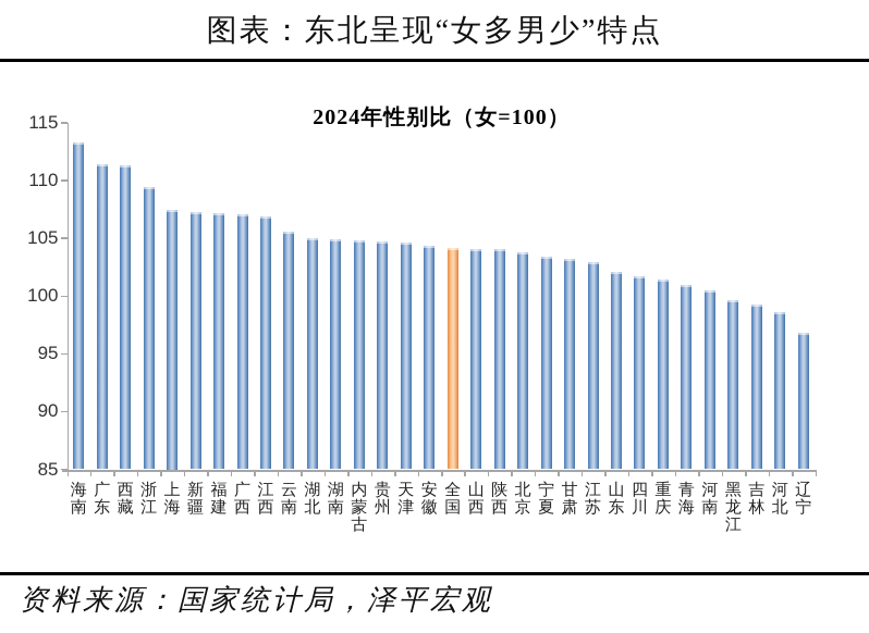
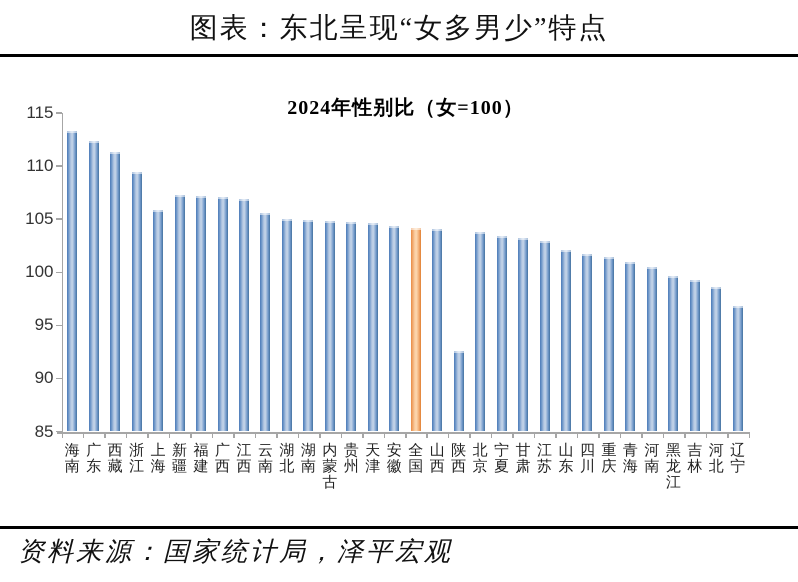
广东: 111.4 -> 112.4
上海: 107.5 -> 105.9
陕西: 104.1 -> 92.6
